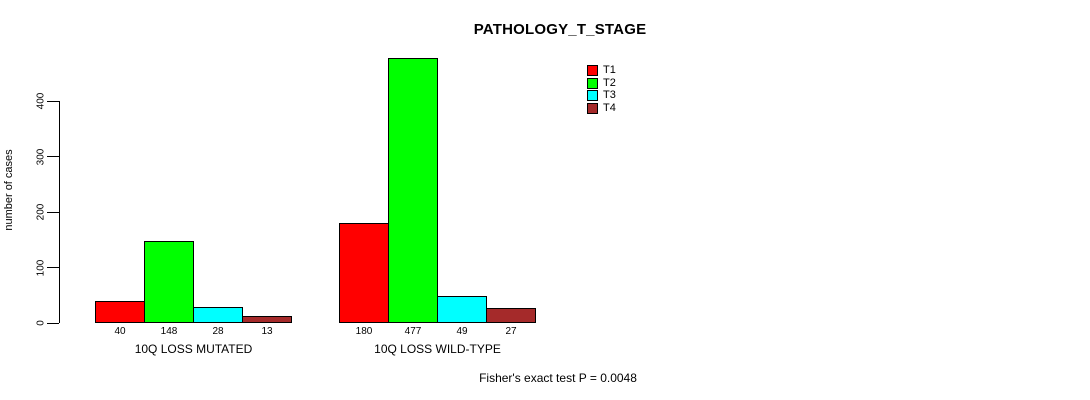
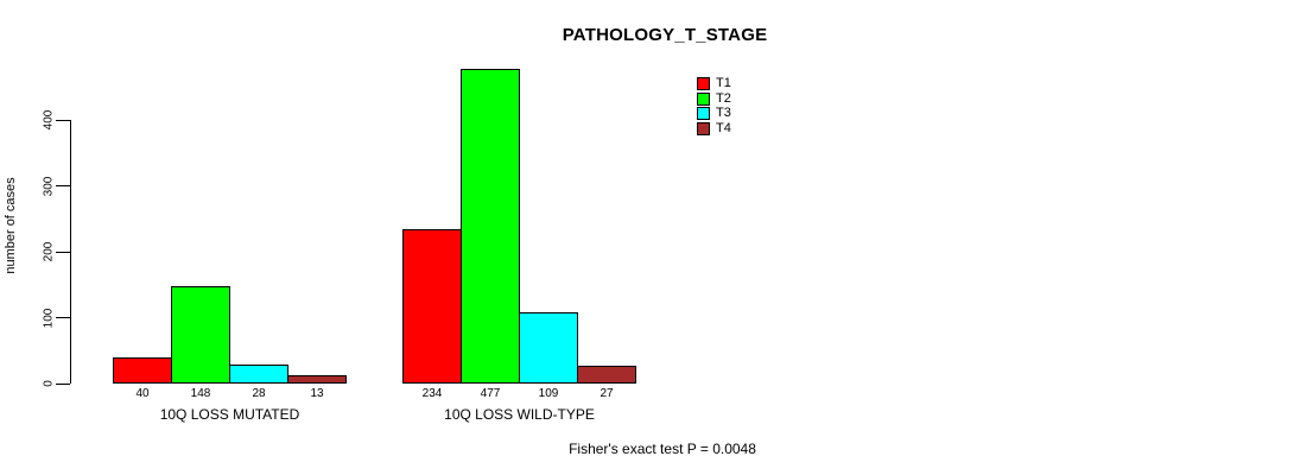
T1/10Q LOSS WILD-TYPE: 180 -> 234
T3/10Q LOSS WILD-TYPE: 49 -> 109
